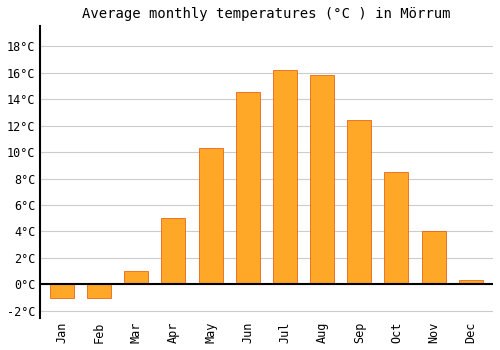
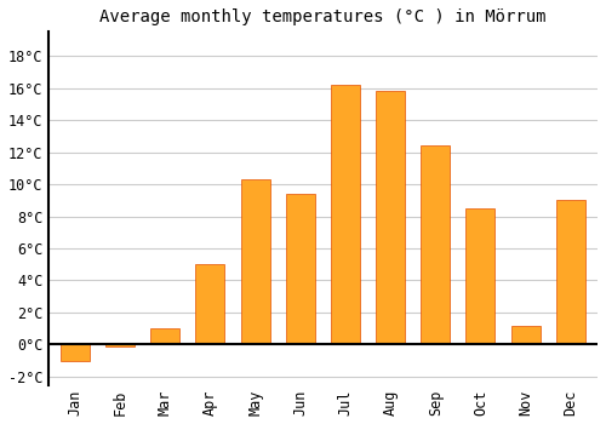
Feb: -1.0°C -> -0.1°C
Jun: 14.5°C -> 9.4°C
Nov: 4.0°C -> 1.2°C
Dec: 0.3°C -> 9.0°C
